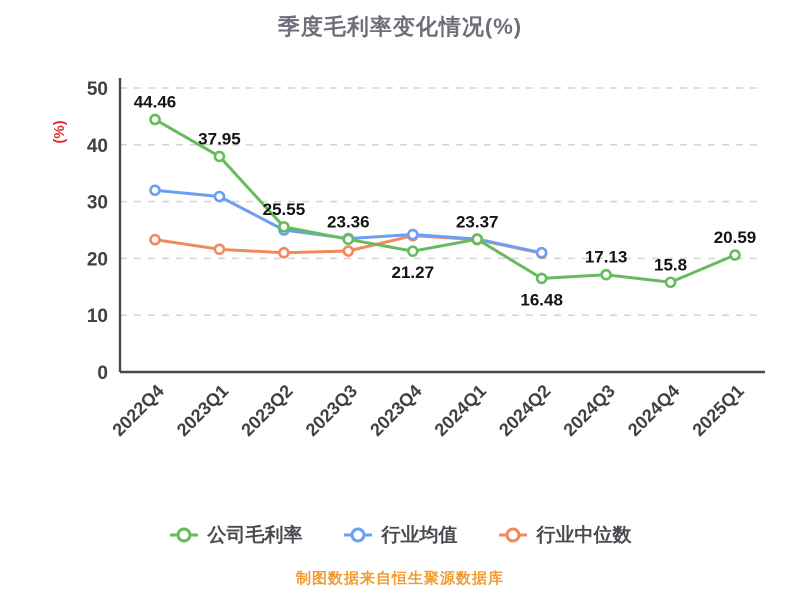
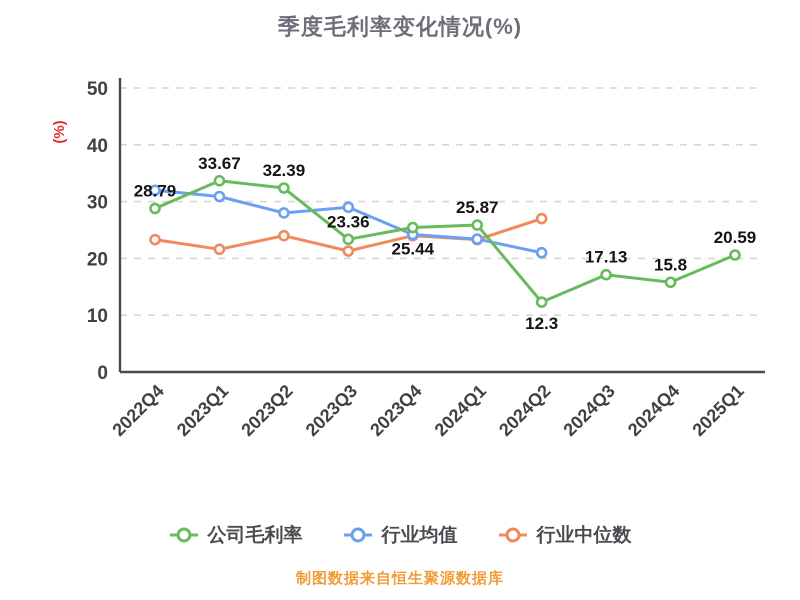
公司毛利率/2022Q4: 44.46 -> 28.79
公司毛利率/2023Q1: 37.95 -> 33.67
公司毛利率/2023Q2: 25.55 -> 32.39
行业均值/2023Q2: 25 -> 28
行业中位数/2023Q2: 21 -> 24
行业均值/2023Q3: 24 -> 29
公司毛利率/2023Q4: 21.27 -> 25.44
公司毛利率/2024Q1: 23.37 -> 25.87
公司毛利率/2024Q2: 16.48 -> 12.3
行业中位数/2024Q2: 21 -> 27
